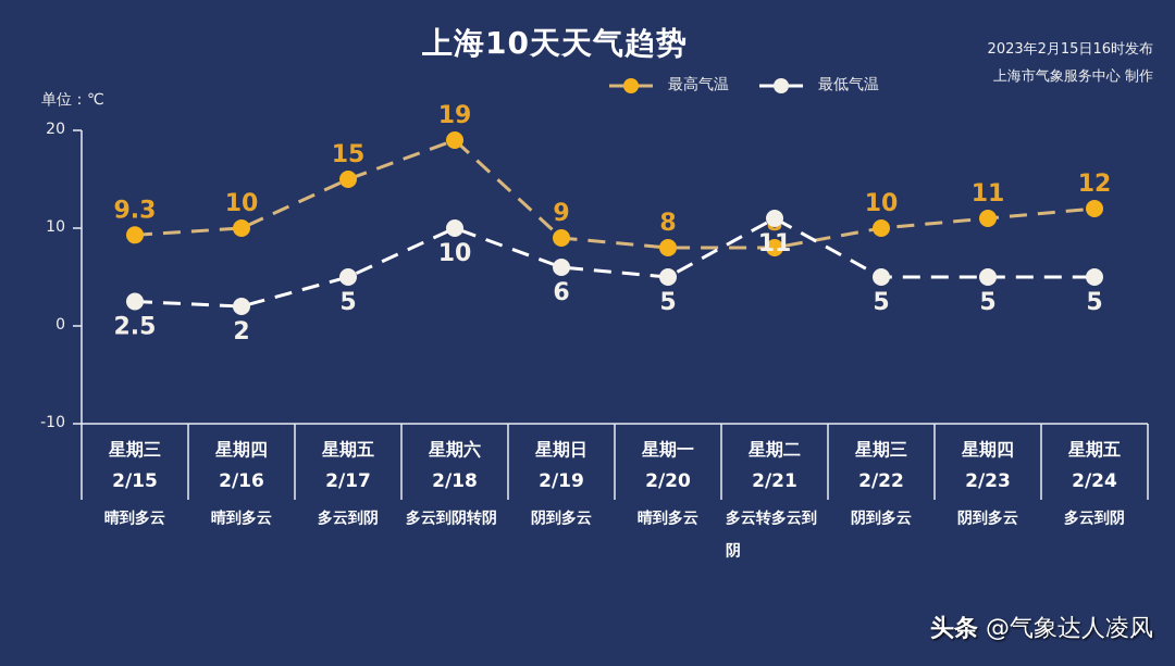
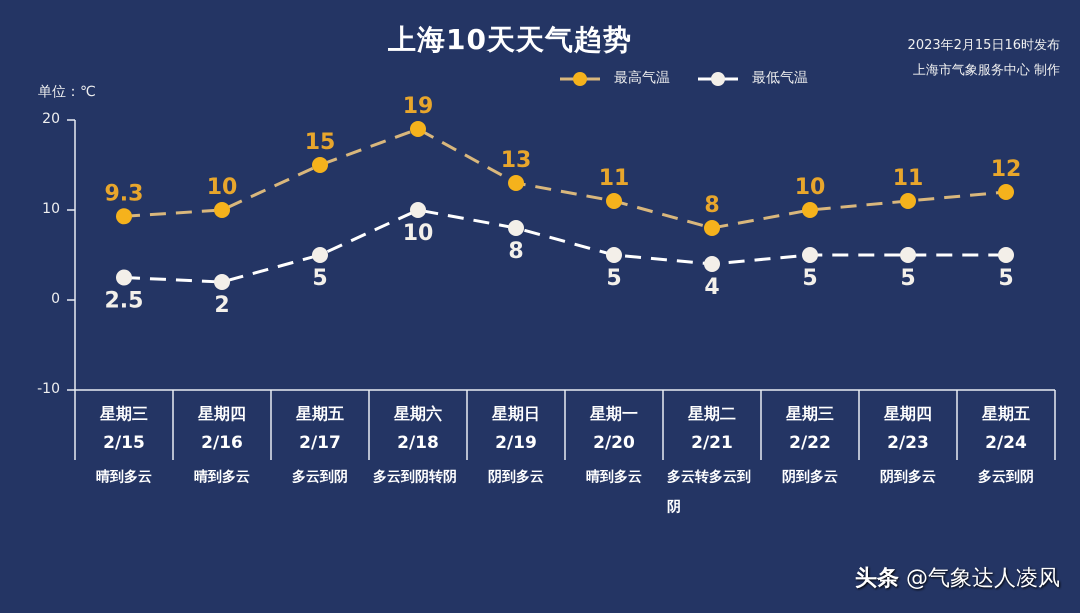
最高气温/星期日 2/19: 9 -> 13
最低气温/星期日 2/19: 6 -> 8
最高气温/星期一 2/20: 8 -> 11
最低气温/星期二 2/21: 11 -> 4
